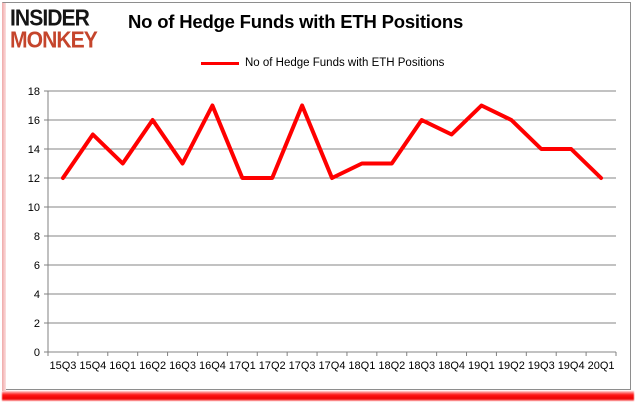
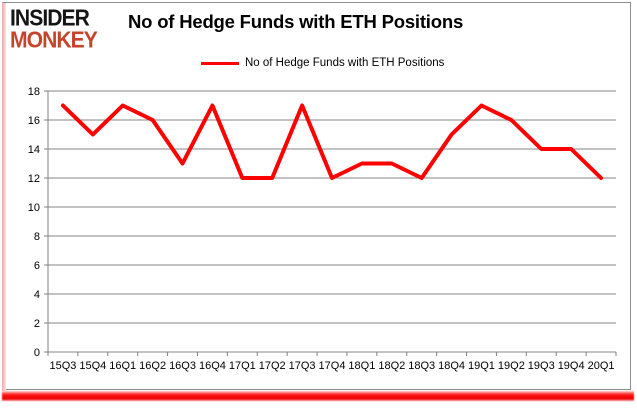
15Q3: 12 -> 17
16Q1: 13 -> 17
18Q3: 16 -> 12
